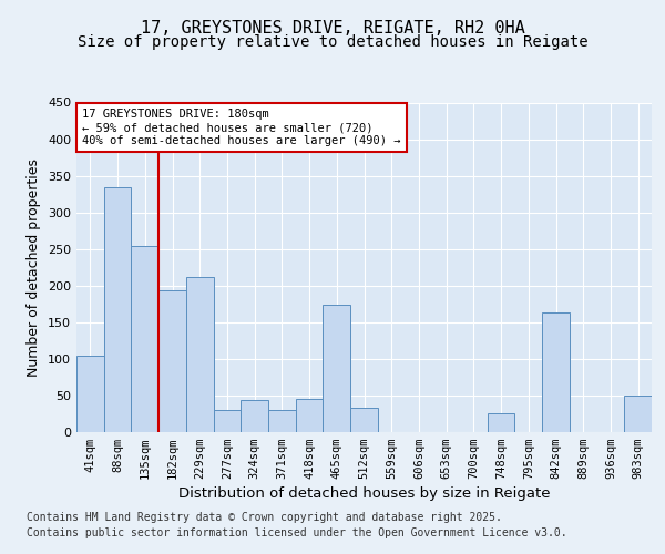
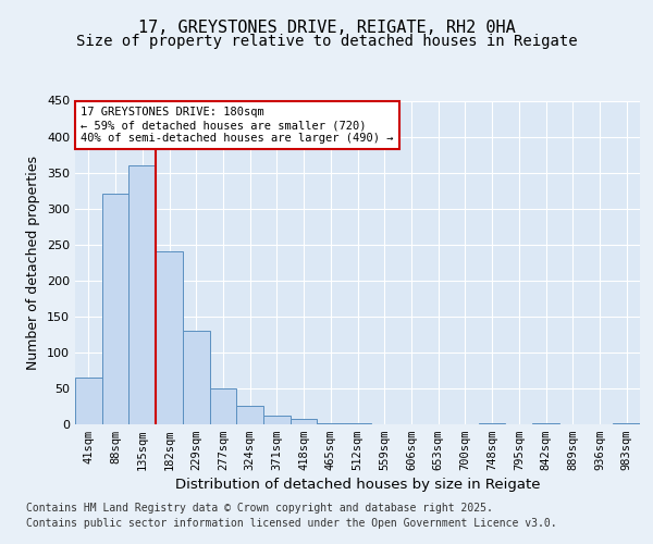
41sqm: 104 -> 65
88sqm: 334 -> 320
135sqm: 254 -> 360
182sqm: 194 -> 240
229sqm: 212 -> 130
277sqm: 30 -> 50
324sqm: 44 -> 25
371sqm: 30 -> 12
418sqm: 46 -> 8
465sqm: 174 -> 2
512sqm: 34 -> 1
748sqm: 26 -> 1
842sqm: 164 -> 1
983sqm: 50 -> 1
